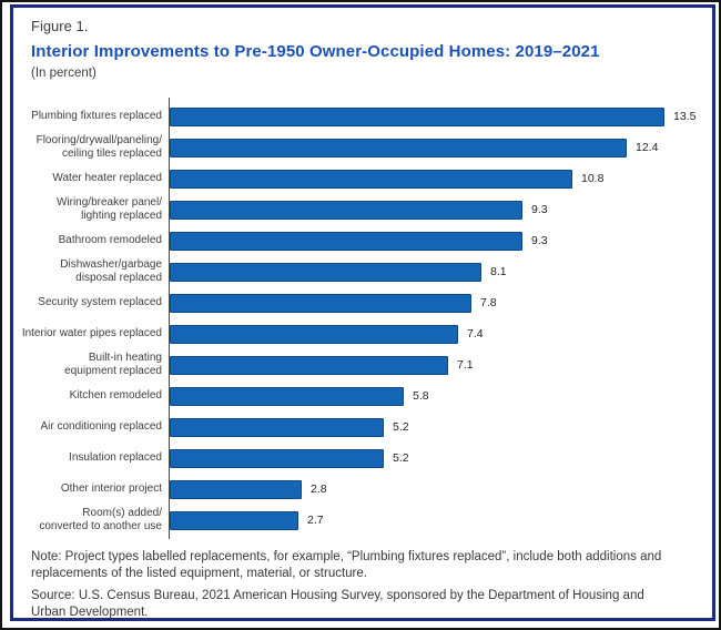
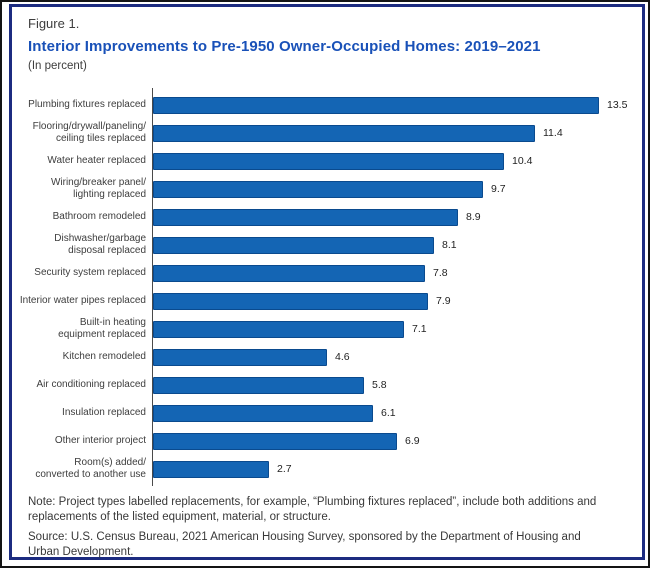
Flooring/drywall/paneling/ ceiling tiles replaced: 12.4 -> 11.4
Water heater replaced: 10.8 -> 10.4
Wiring/breaker panel/ lighting replaced: 9.3 -> 9.7
Bathroom remodeled: 9.3 -> 8.9
Interior water pipes replaced: 7.4 -> 7.9
Kitchen remodeled: 5.8 -> 4.6
Air conditioning replaced: 5.2 -> 5.8
Insulation replaced: 5.2 -> 6.1
Other interior project: 2.8 -> 6.9
